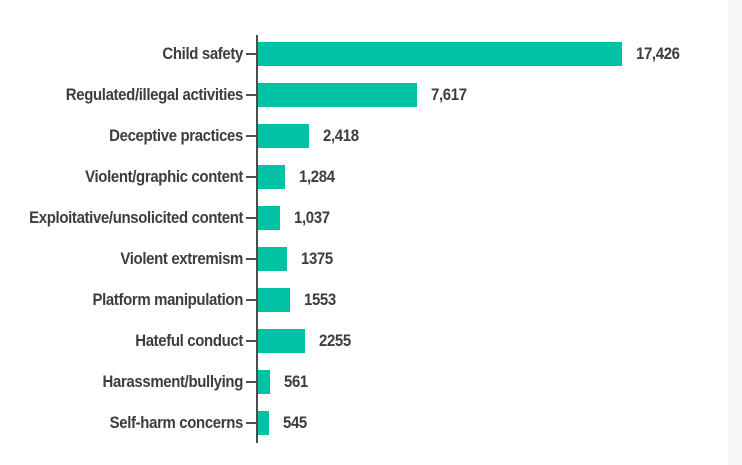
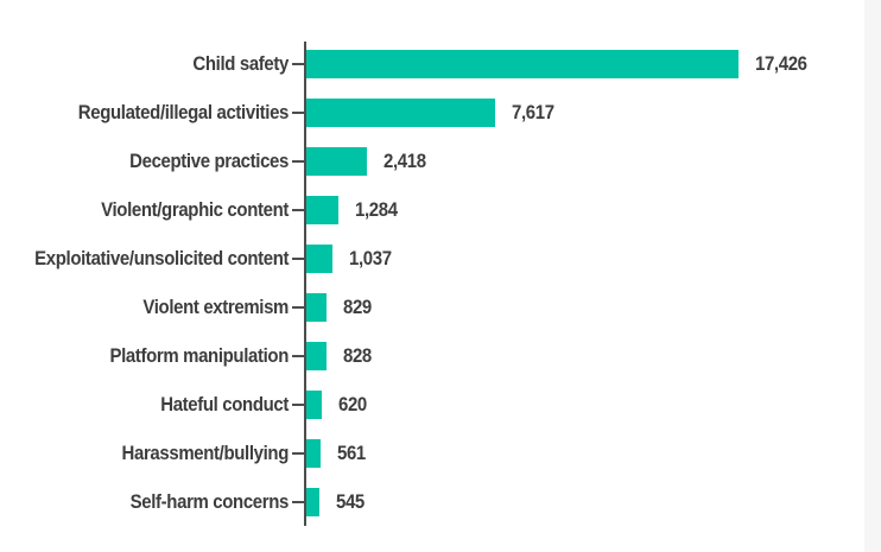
Violent extremism: 1375 -> 829
Platform manipulation: 1553 -> 828
Hateful conduct: 2255 -> 620
